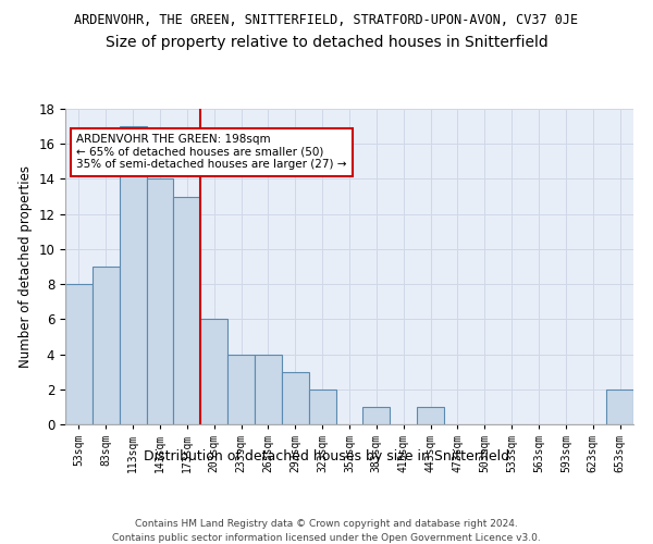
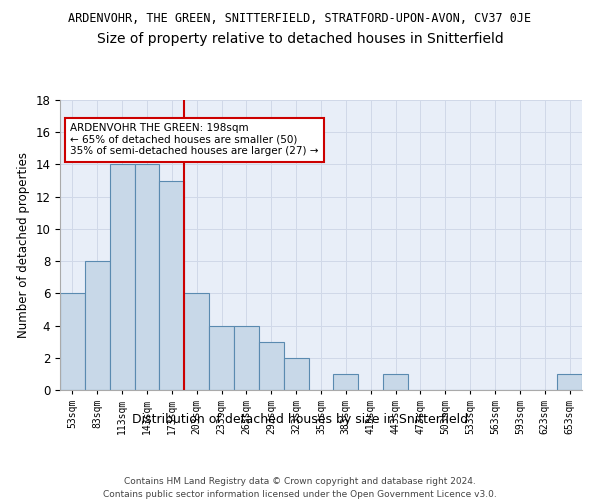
53sqm: 8 -> 6
83sqm: 9 -> 8
113sqm: 17 -> 14
653sqm: 2 -> 1
